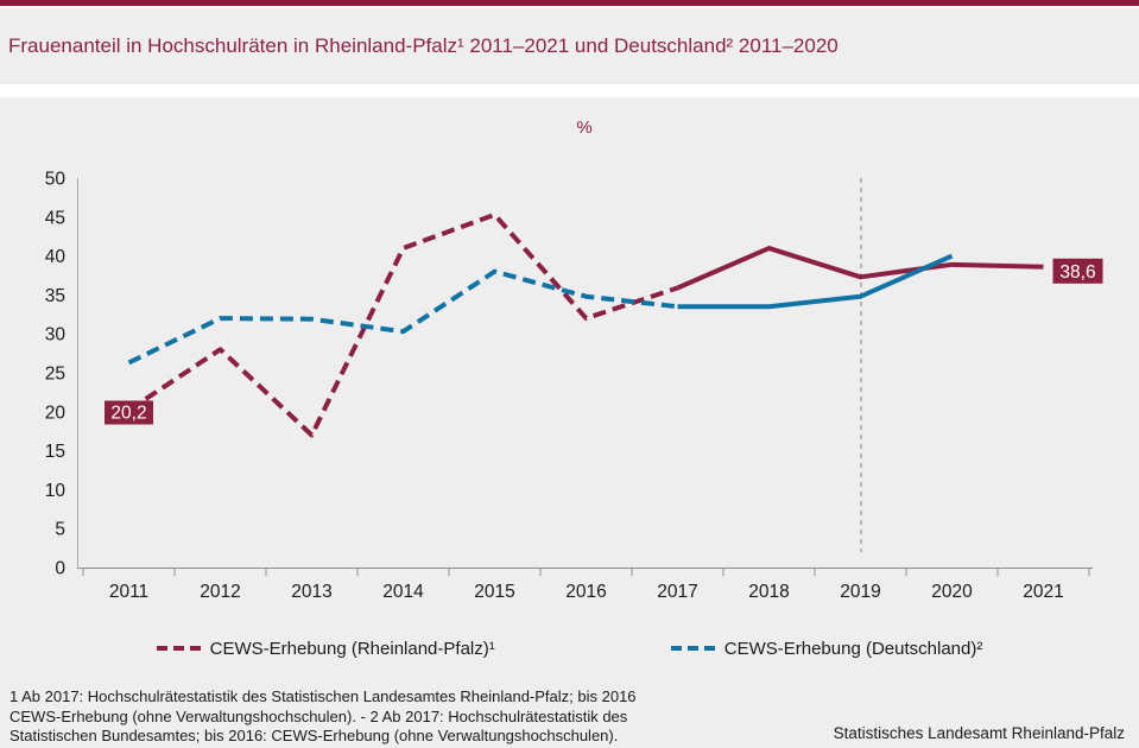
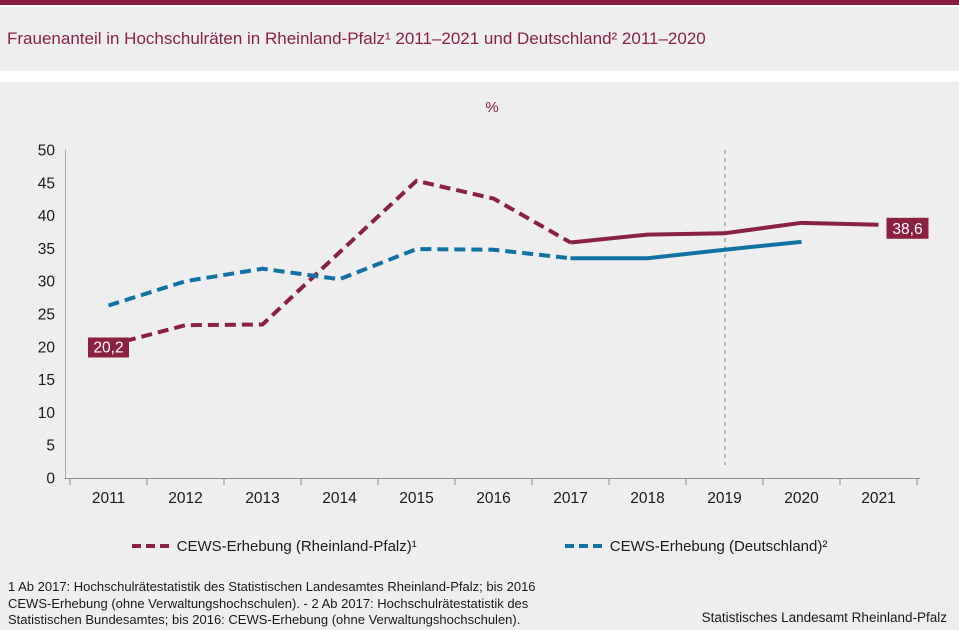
CEWS-Erhebung (Rheinland-Pfalz)¹/2012: 28 -> 23
CEWS-Erhebung (Deutschland)²/2012: 32 -> 30
CEWS-Erhebung (Rheinland-Pfalz)¹/2013: 17 -> 23
CEWS-Erhebung (Rheinland-Pfalz)¹/2014: 41 -> 34
CEWS-Erhebung (Deutschland)²/2015: 38 -> 35
CEWS-Erhebung (Rheinland-Pfalz)¹/2016: 32 -> 43
CEWS-Erhebung (Rheinland-Pfalz)¹/2018: 41 -> 37
CEWS-Erhebung (Deutschland)²/2020: 40 -> 36
